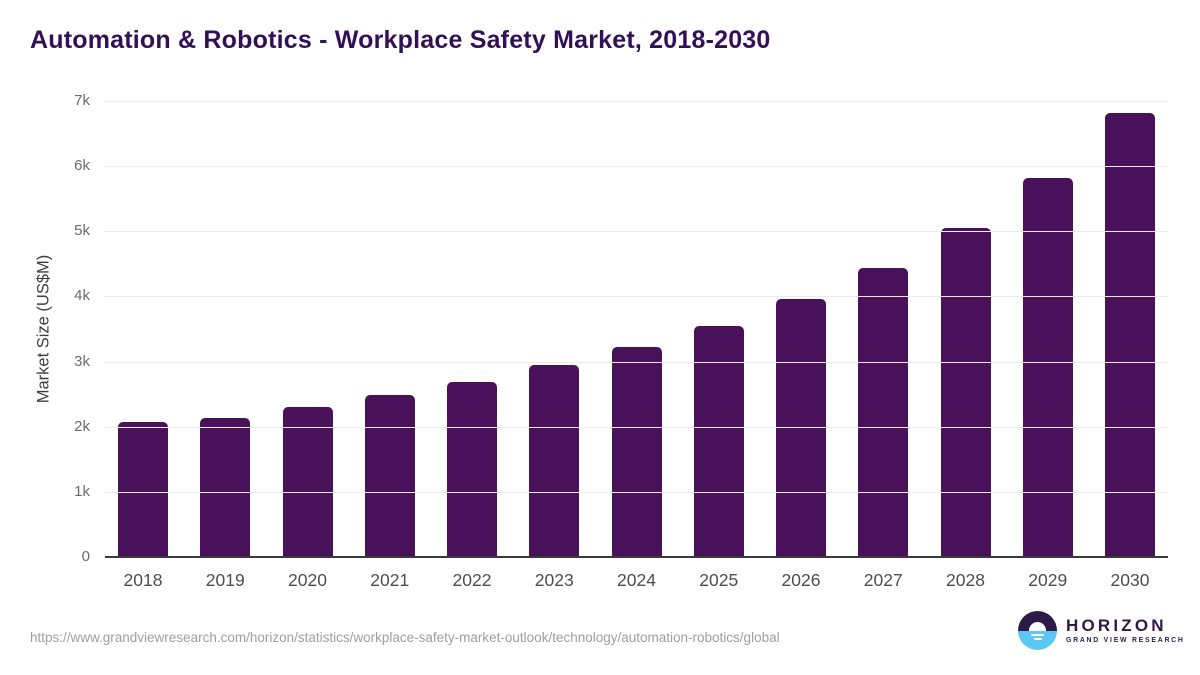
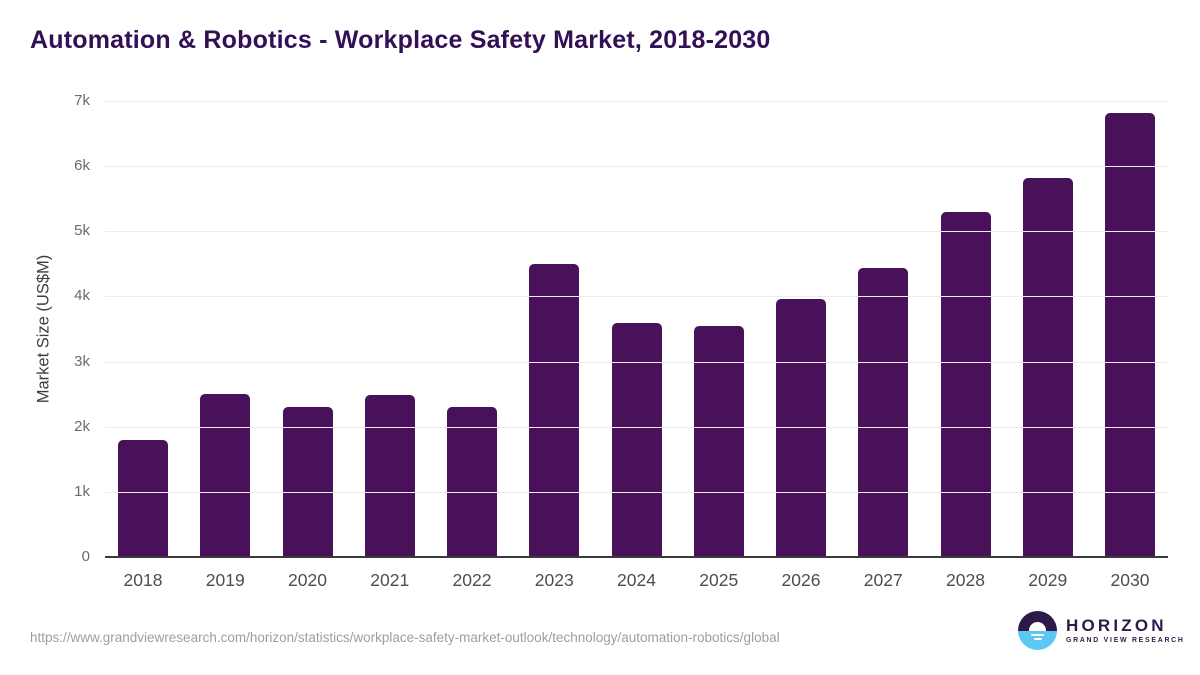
2018: 2.1k -> 1.8k
2019: 2.1k -> 2.5k
2022: 2.7k -> 2.3k
2023: 2.9k -> 4.5k
2024: 3.2k -> 3.6k
2028: 5.0k -> 5.3k
